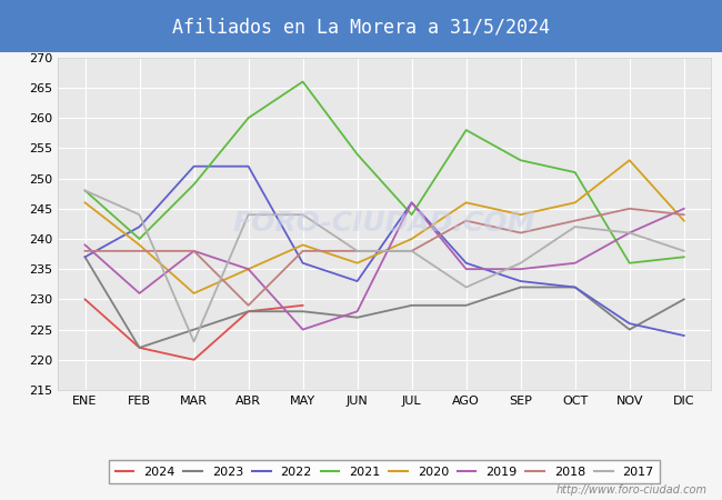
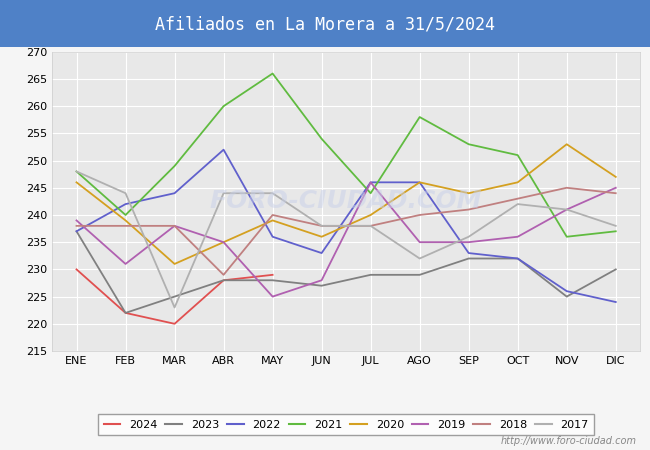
2022/MAR: 252 -> 244
2018/MAY: 238 -> 240
2022/AGO: 236 -> 246
2018/AGO: 243 -> 240
2020/DIC: 243 -> 247
